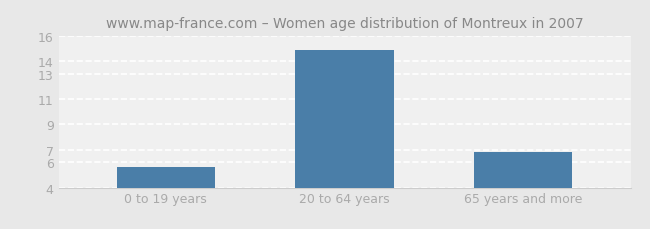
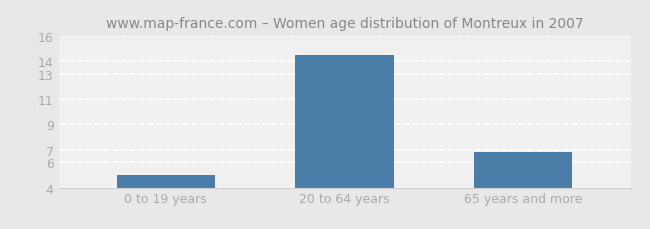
0 to 19 years: 5.6 -> 5.0
20 to 64 years: 14.9 -> 14.5
